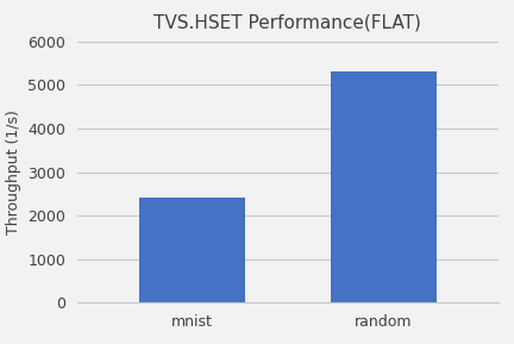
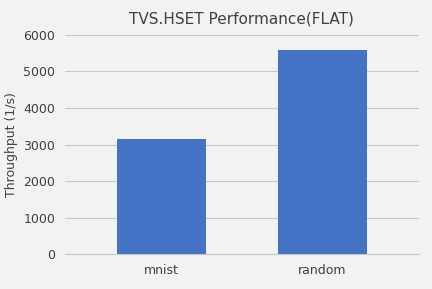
mnist: 2400 -> 3150
random: 5300 -> 5580
